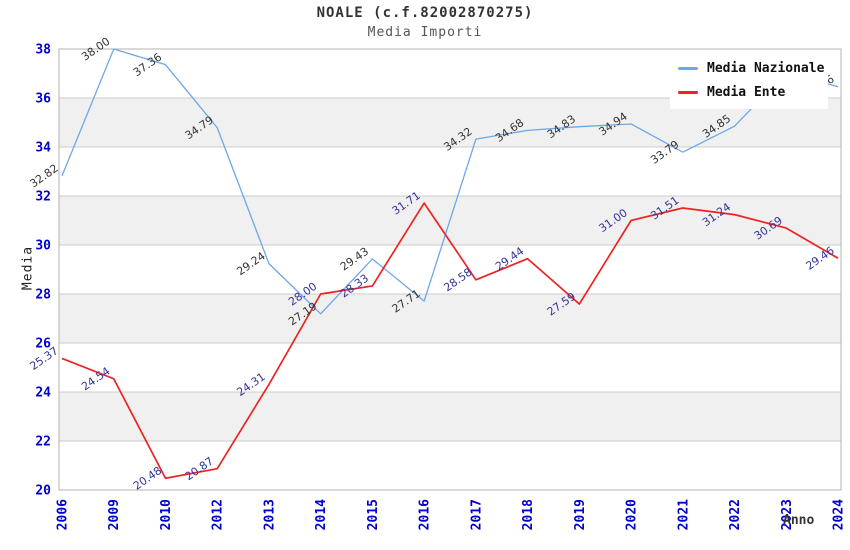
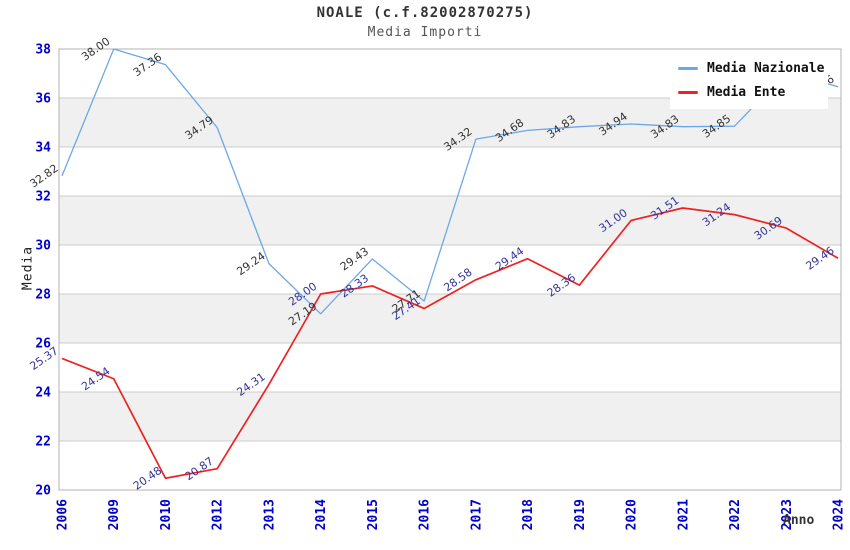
Media Ente/2016: 31.71 -> 27.41
Media Ente/2019: 27.59 -> 28.36
Media Nazionale/2021: 33.79 -> 34.83
